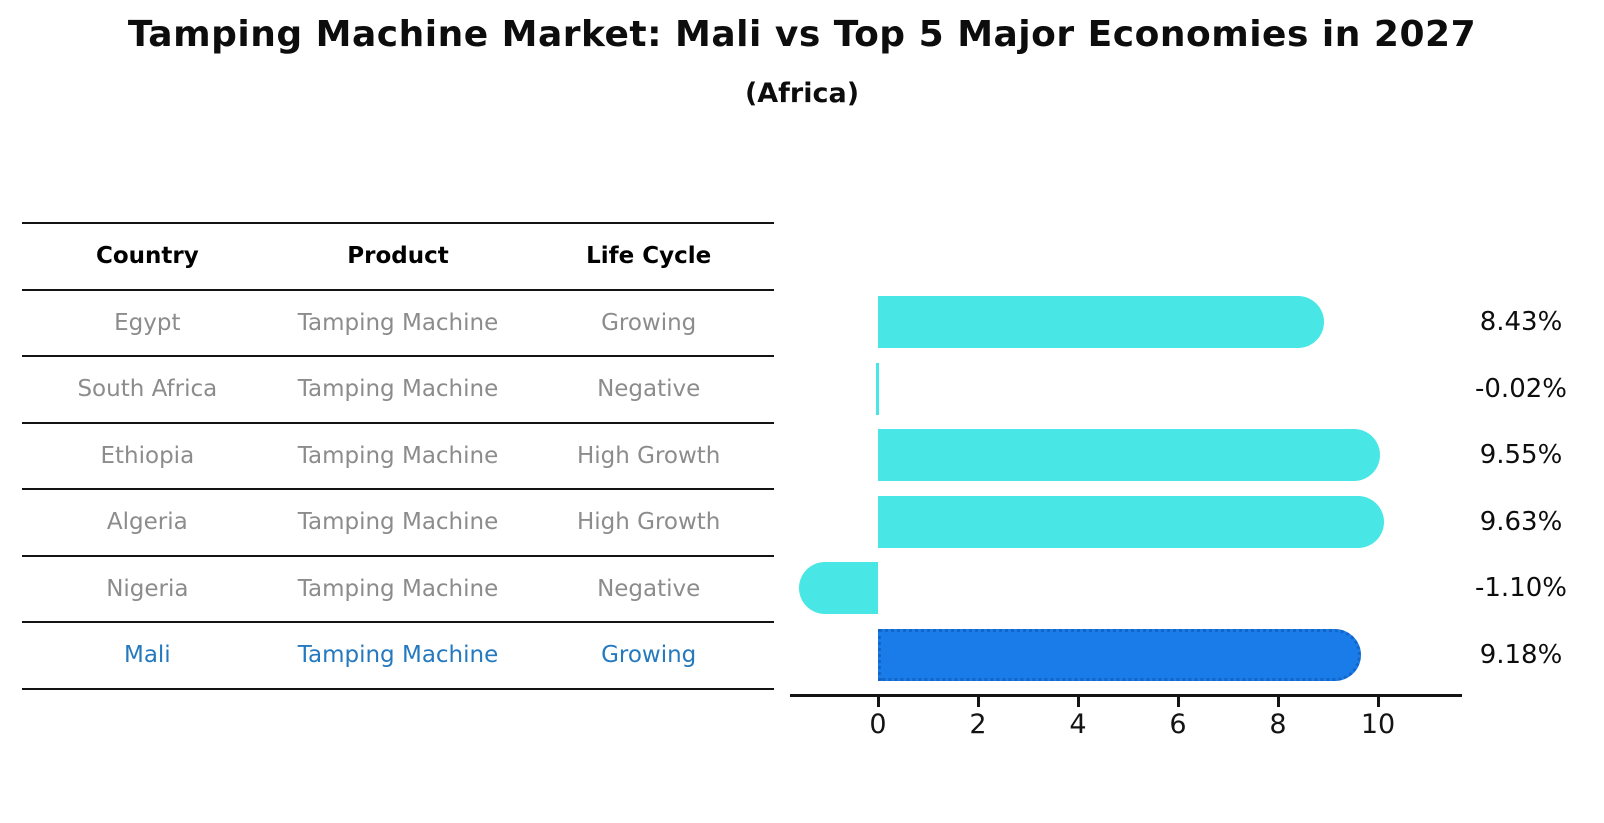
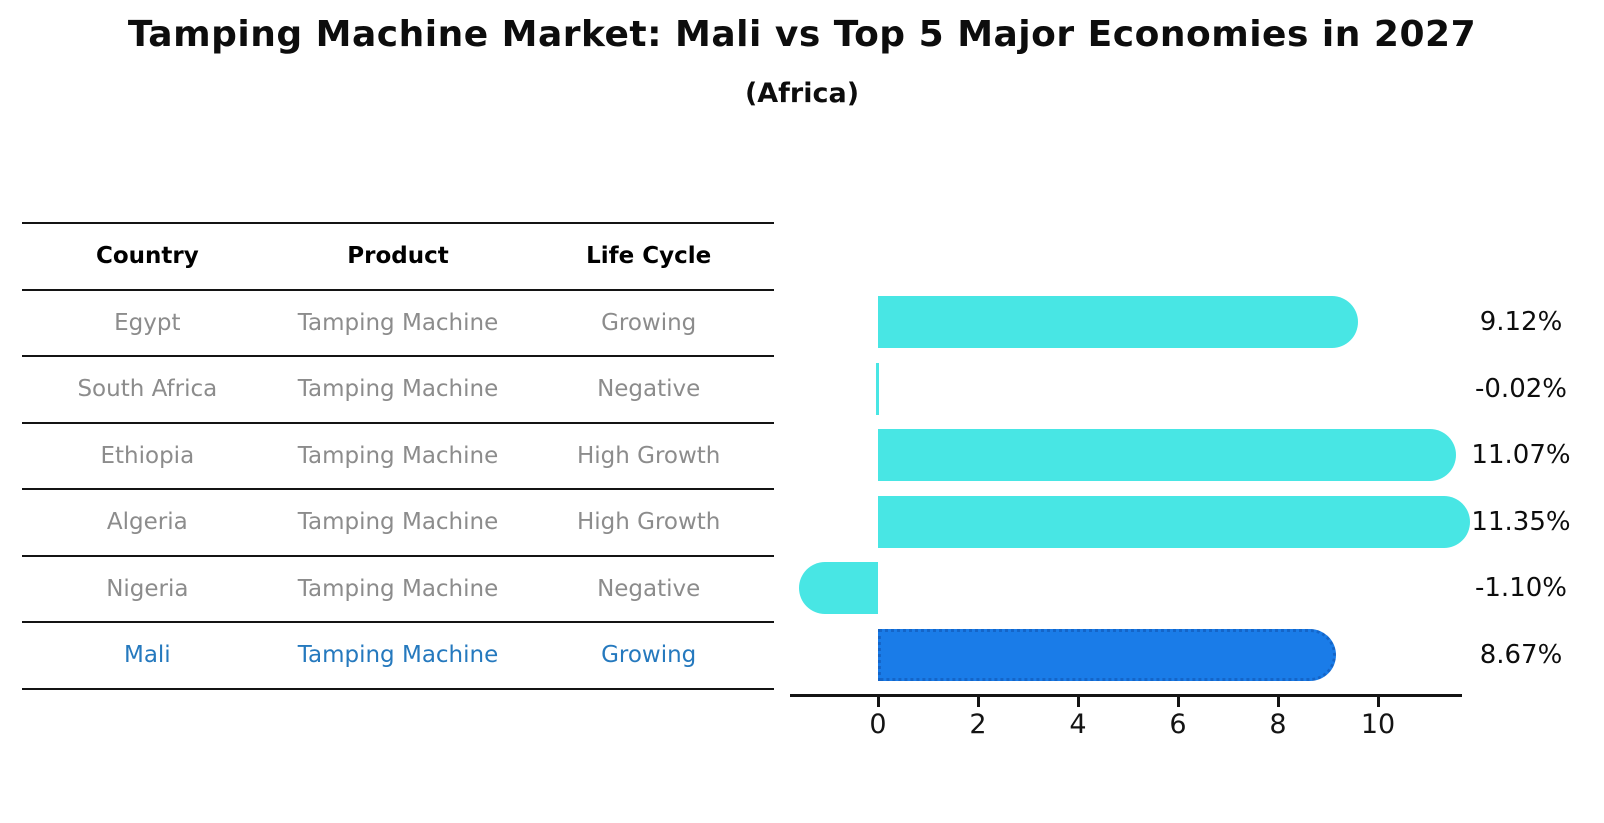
Egypt: 8.43% -> 9.12%
Ethiopia: 9.55% -> 11.07%
Algeria: 9.63% -> 11.35%
Mali: 9.18% -> 8.67%
